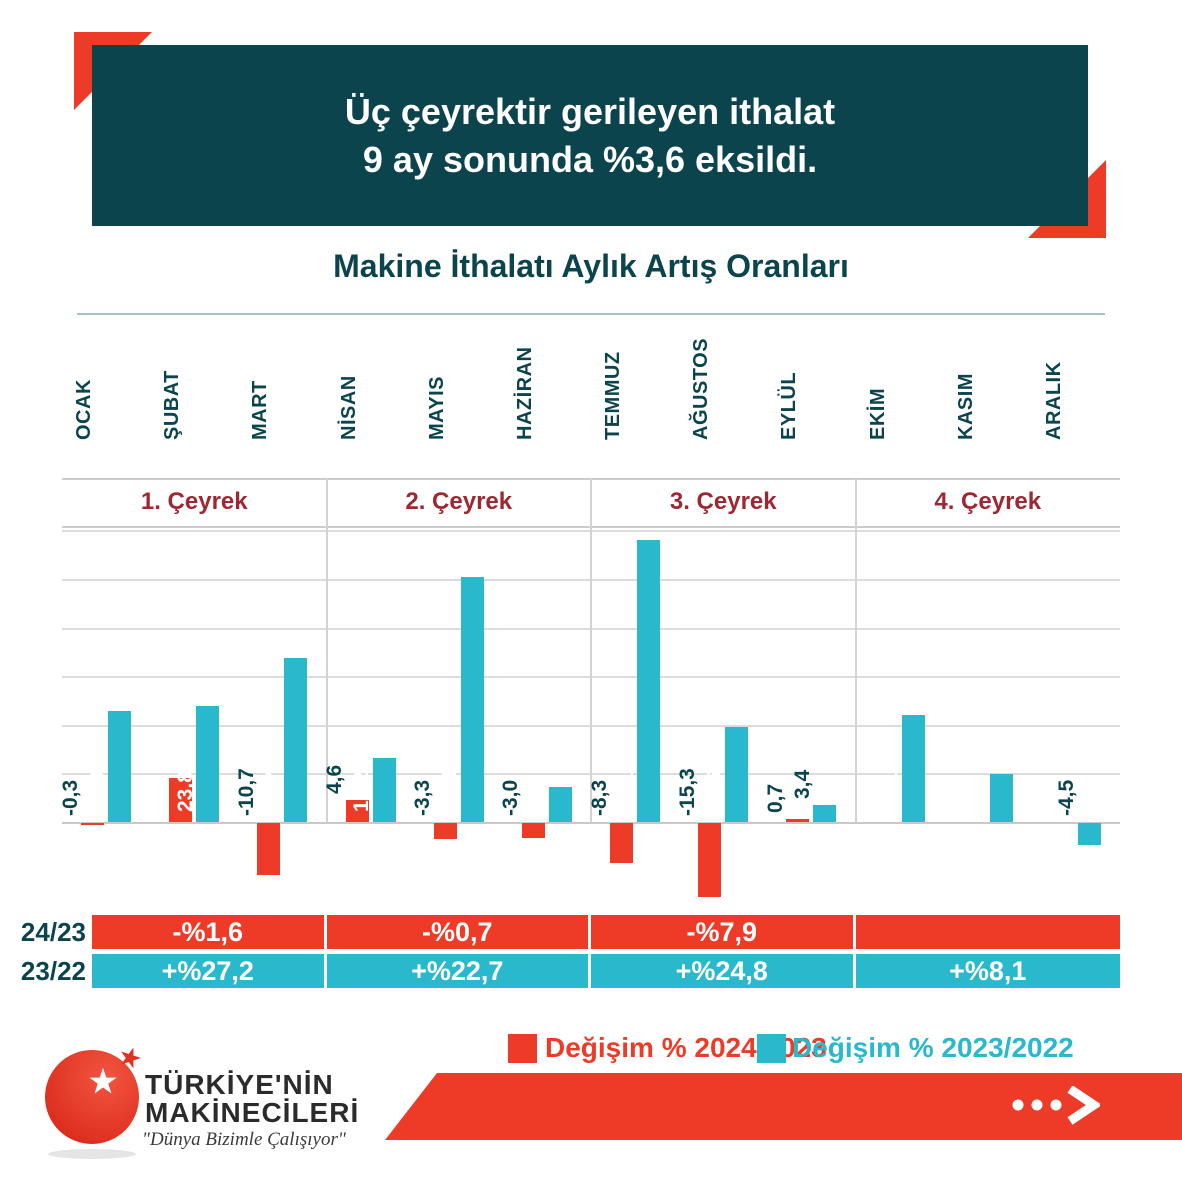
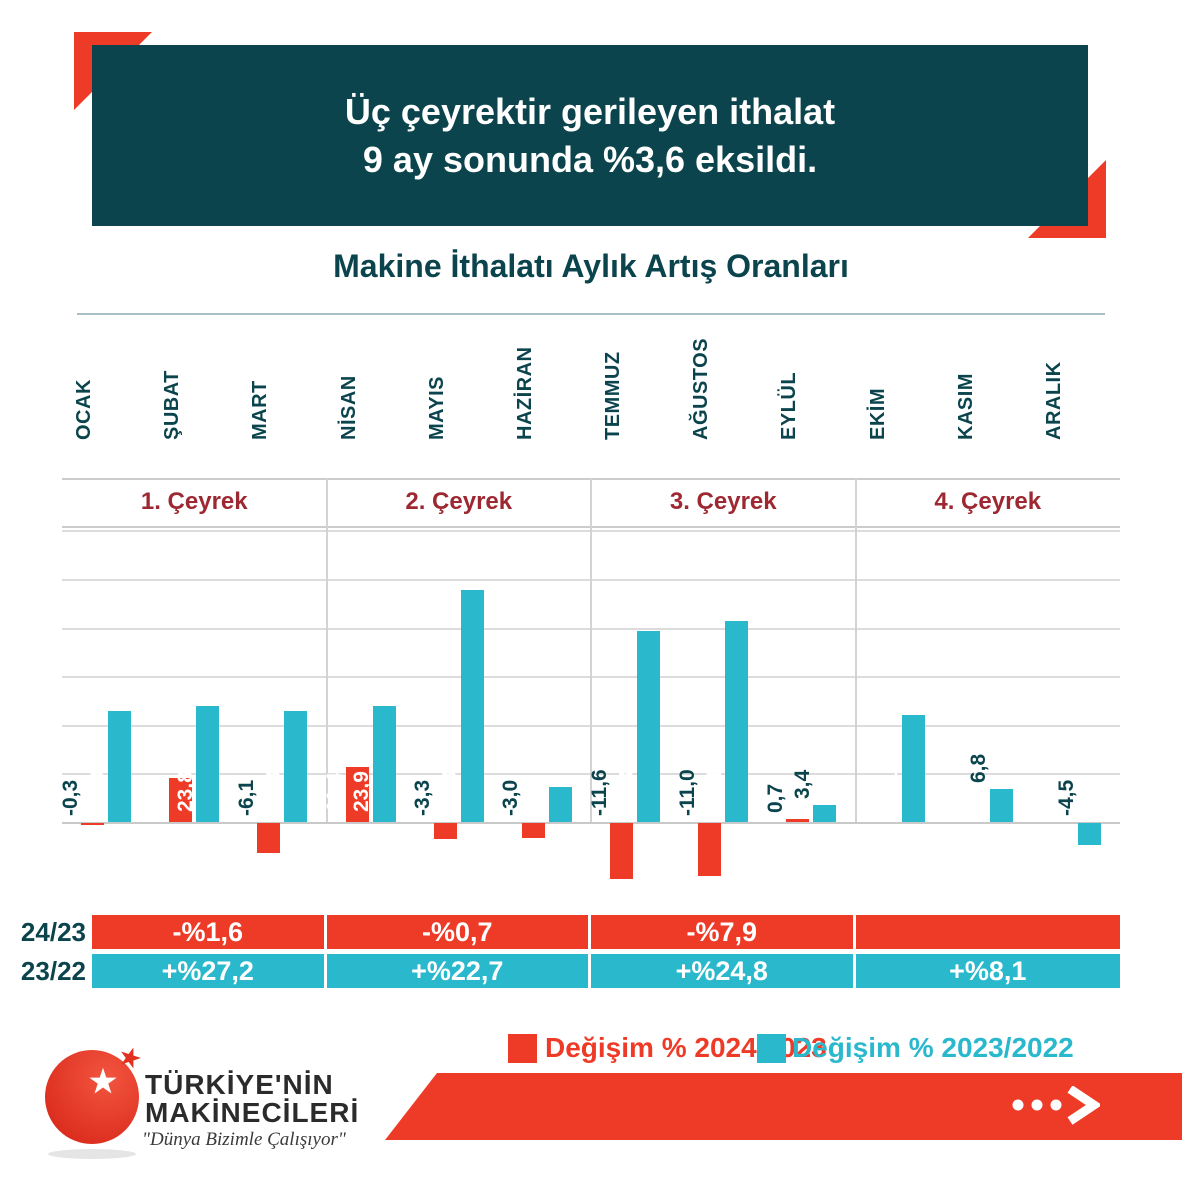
Değişim % 2024/2023/MART: -10,7 -> -6,1
Değişim % 2023/2022/MART: 33,7 -> 22,8
Değişim % 2024/2023/NİSAN: 4,6 -> 11,4
Değişim % 2023/2022/NİSAN: 13,2 -> 23,9
Değişim % 2023/2022/MAYIS: 50,4 -> 47,8
Değişim % 2024/2023/TEMMUZ: -8,3 -> -11,6
Değişim % 2023/2022/TEMMUZ: 58,1 -> 39,3
Değişim % 2024/2023/AĞUSTOS: -15,3 -> -11,0
Değişim % 2023/2022/AĞUSTOS: 19,6 -> 41,4
Değişim % 2023/2022/KASIM: 9,8 -> 6,8
